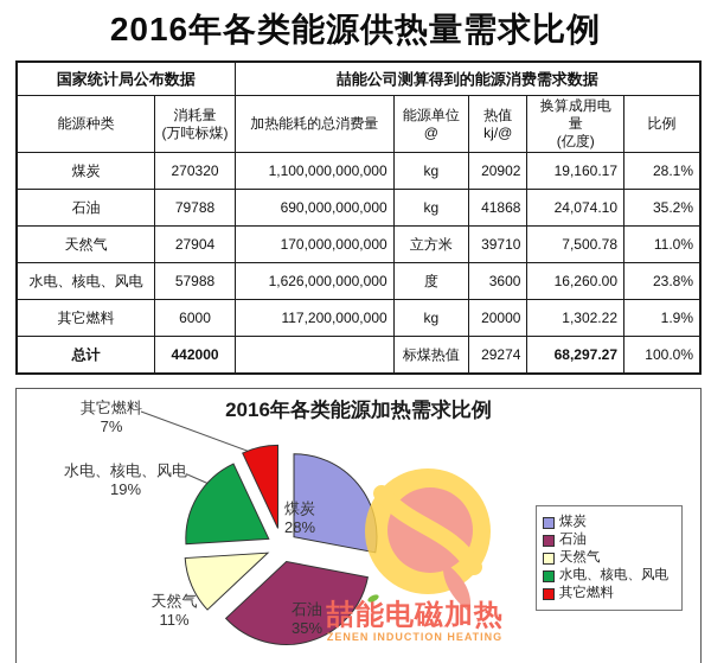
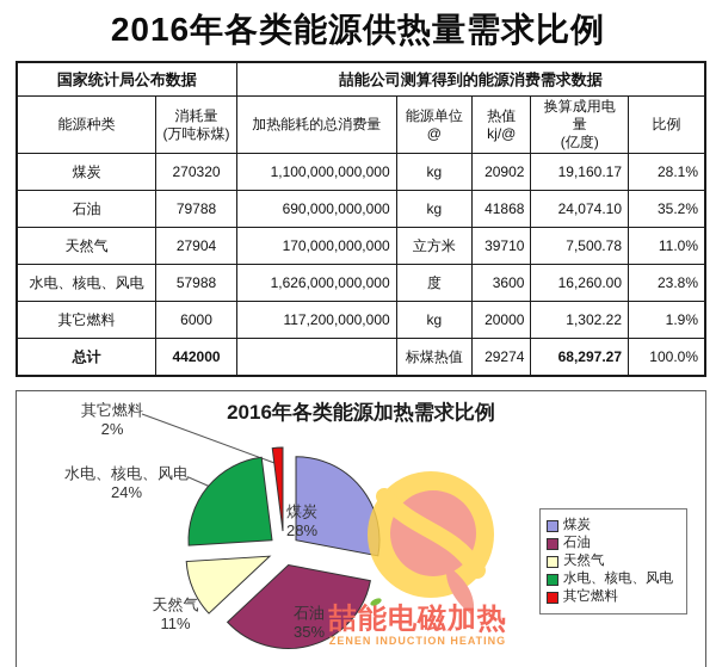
水电、核电、风电: 19% -> 24%
其它燃料: 7% -> 2%
